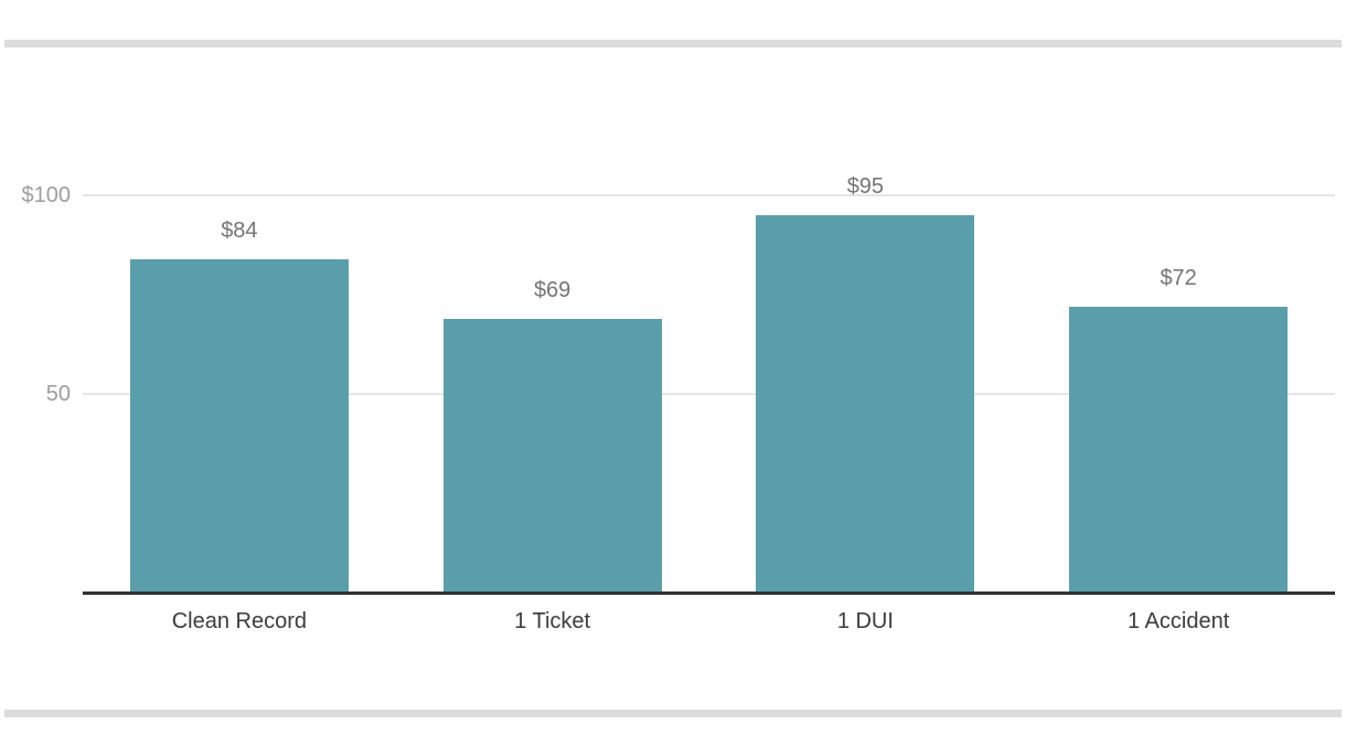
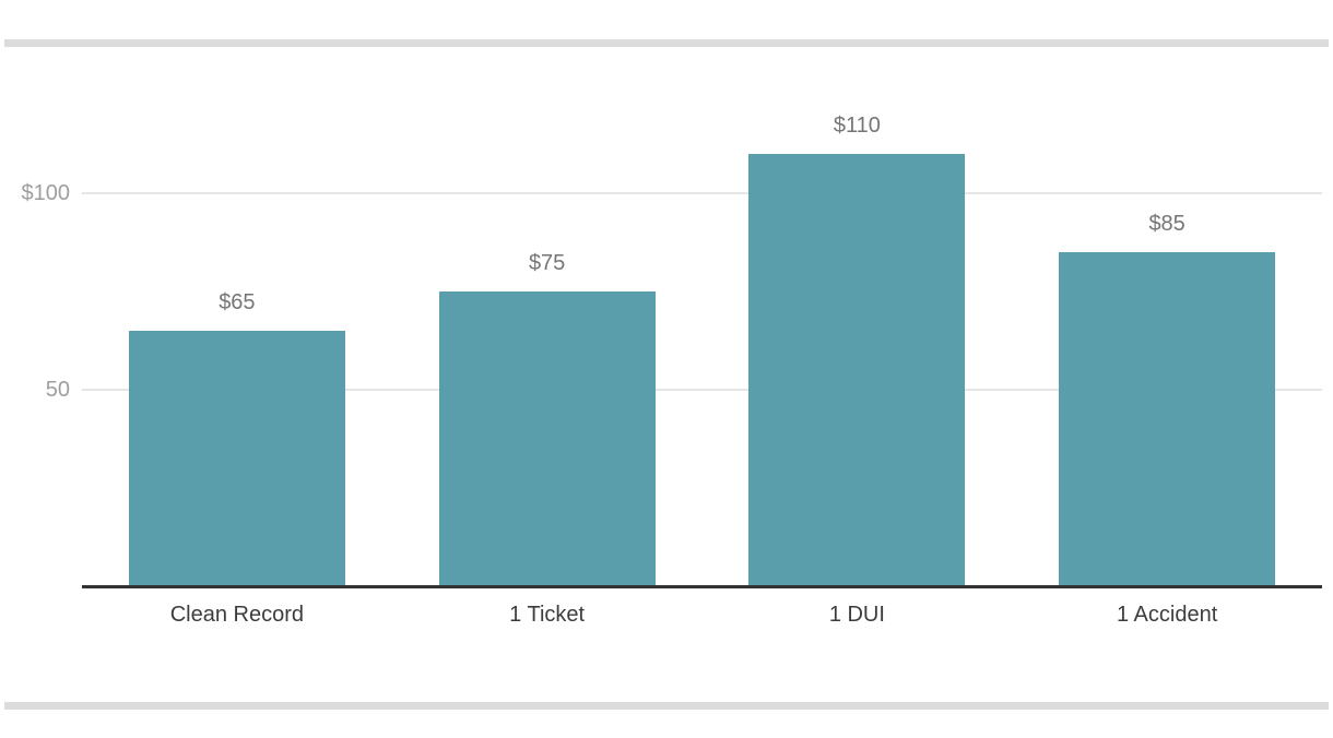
Clean Record: $84 -> $65
1 Ticket: $69 -> $75
1 DUI: $95 -> $110
1 Accident: $72 -> $85
